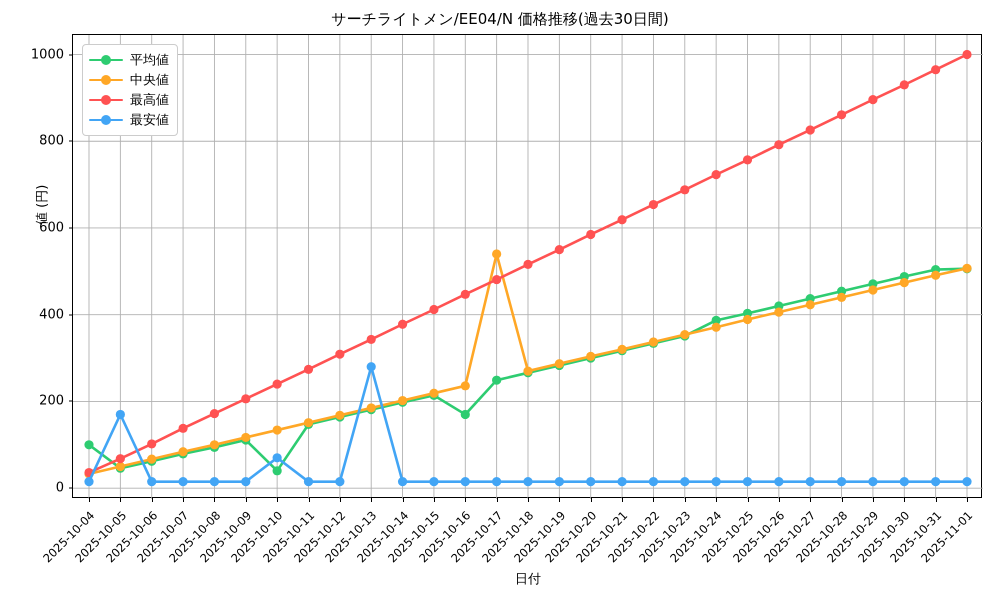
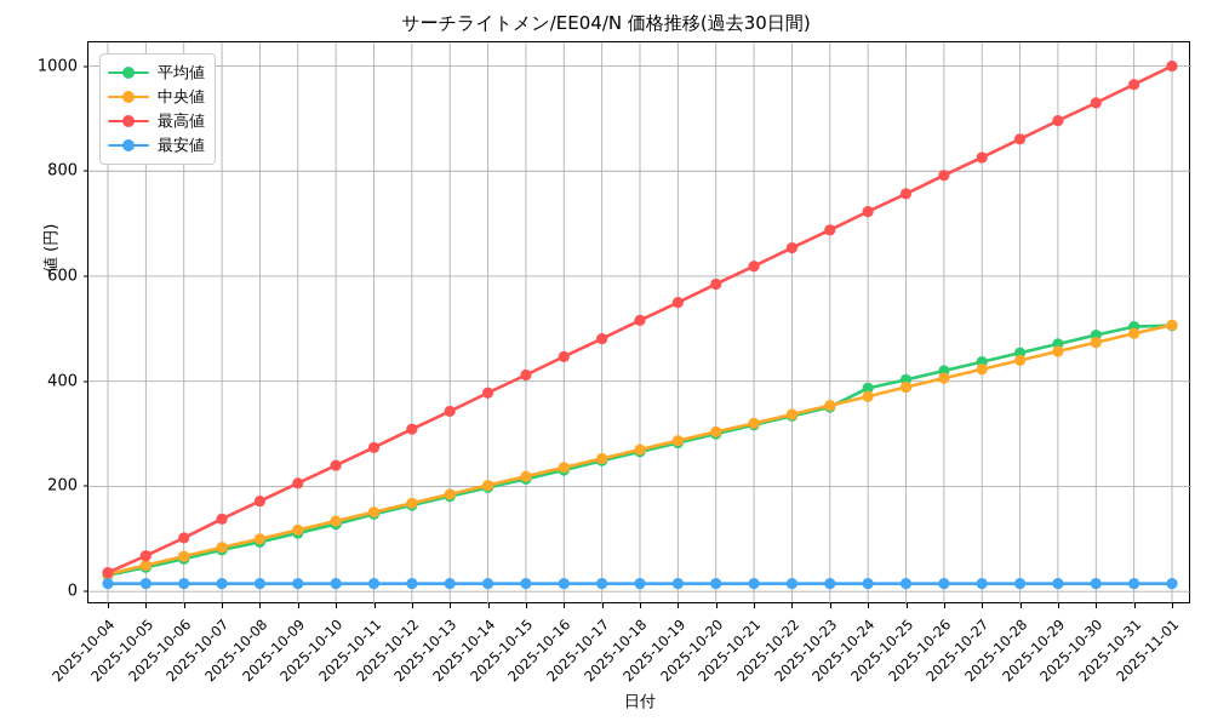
平均値/2025-10-04: 100 -> 30
最安値/2025-10-05: 170 -> 20
平均値/2025-10-10: 40 -> 130
最安値/2025-10-10: 70 -> 20
最安値/2025-10-13: 280 -> 20
平均値/2025-10-16: 170 -> 230
中央値/2025-10-17: 540 -> 250
